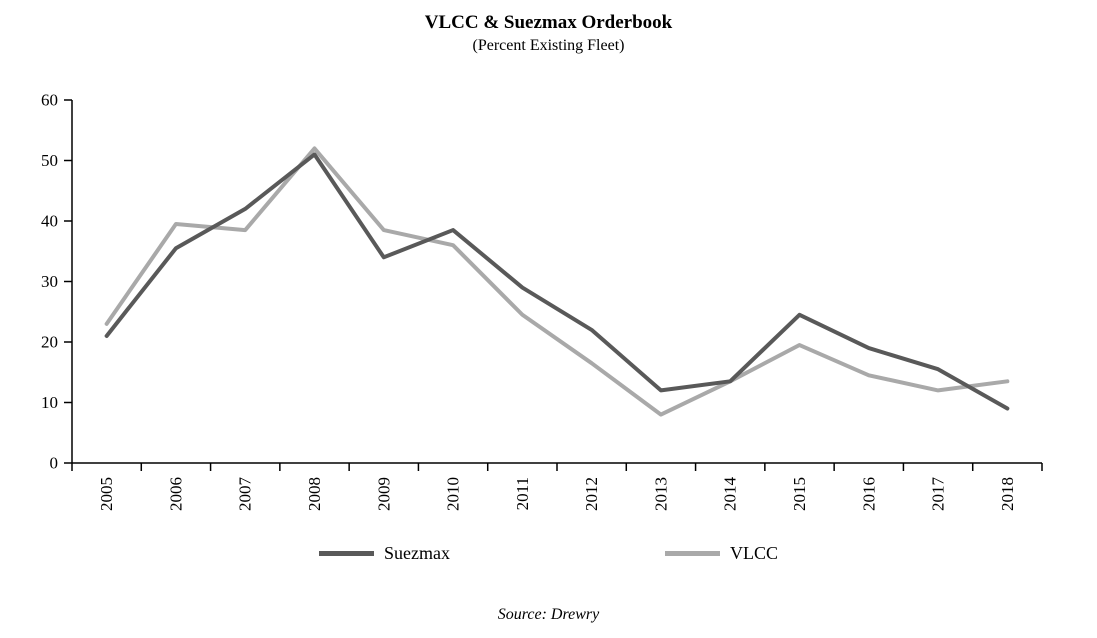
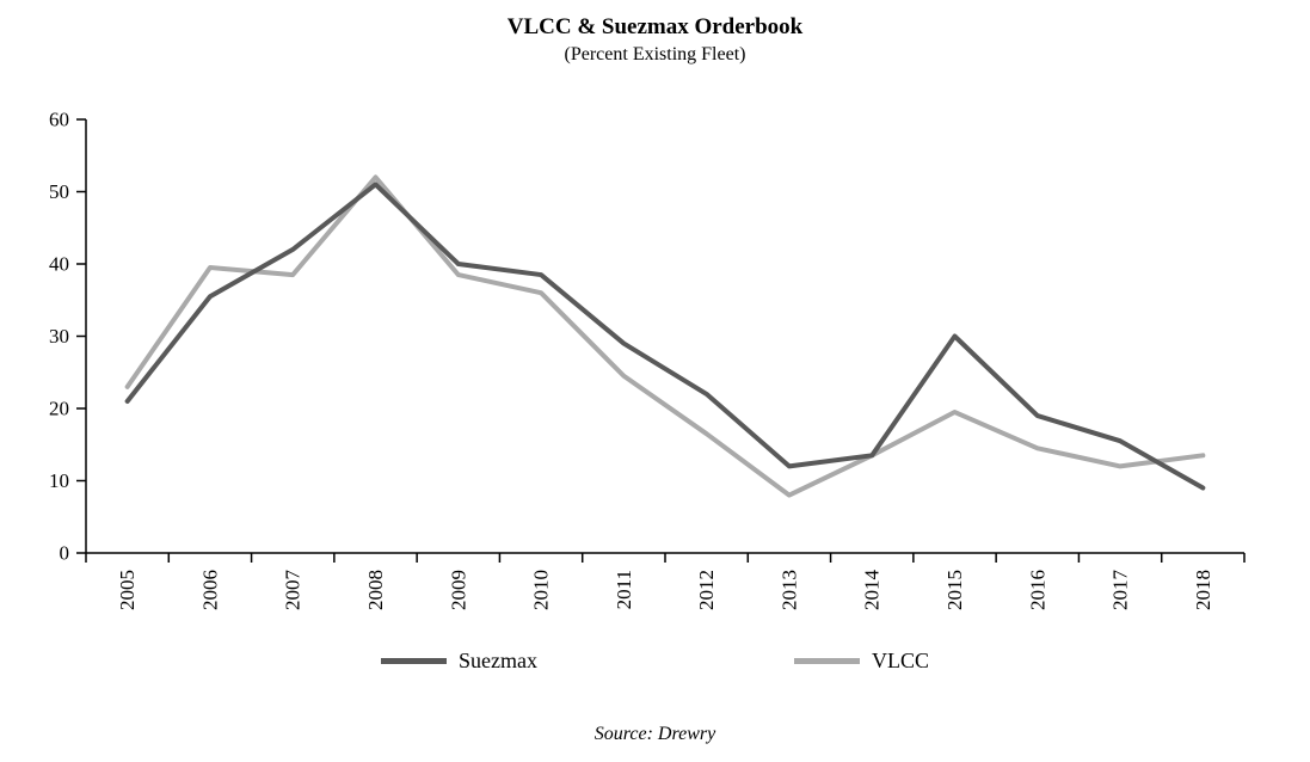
Suezmax/2009: 34 -> 40
Suezmax/2015: 24 -> 30
